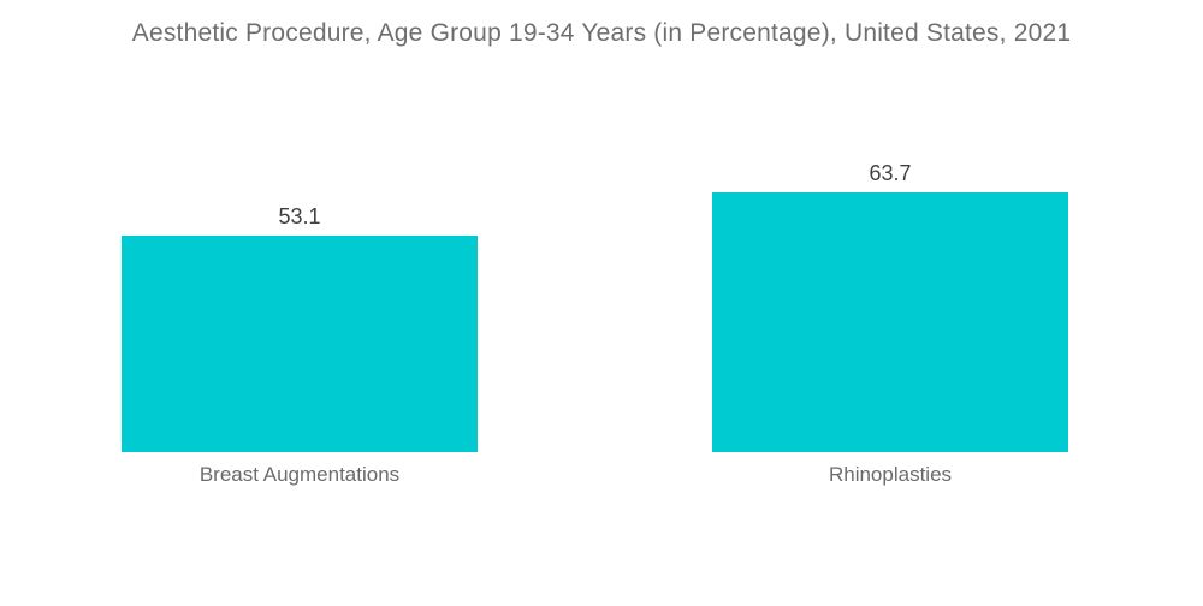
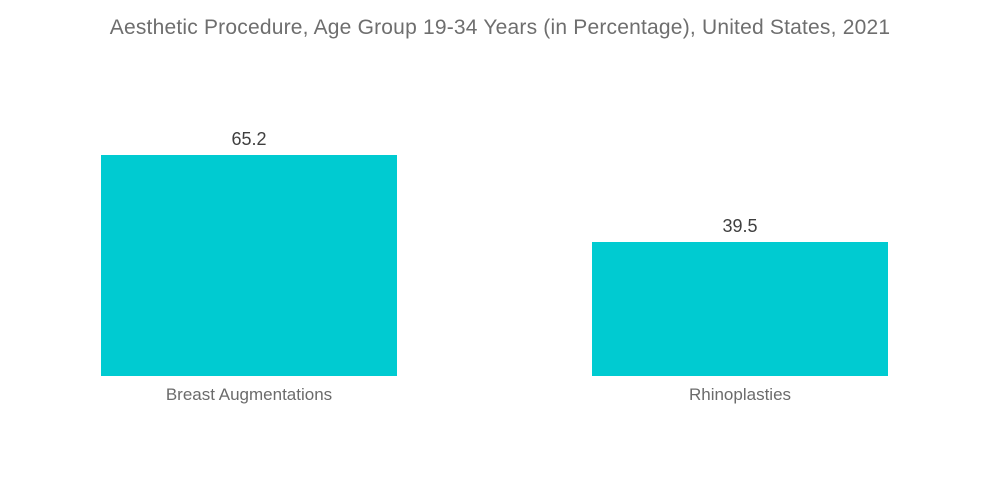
Breast Augmentations: 53.1 -> 65.2
Rhinoplasties: 63.7 -> 39.5
